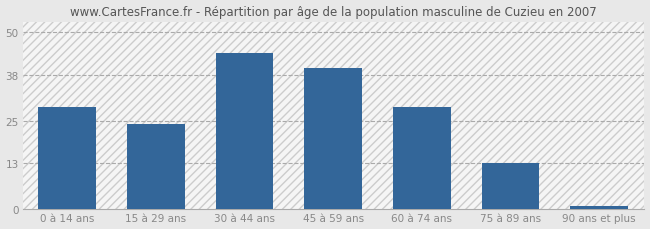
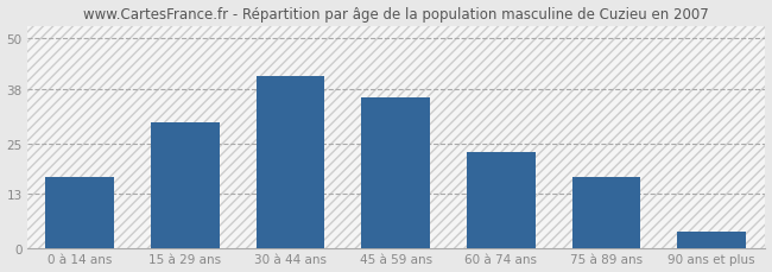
0 à 14 ans: 29 -> 17
15 à 29 ans: 24 -> 30
30 à 44 ans: 44 -> 41
45 à 59 ans: 40 -> 36
60 à 74 ans: 29 -> 23
75 à 89 ans: 13 -> 17
90 ans et plus: 1 -> 4
